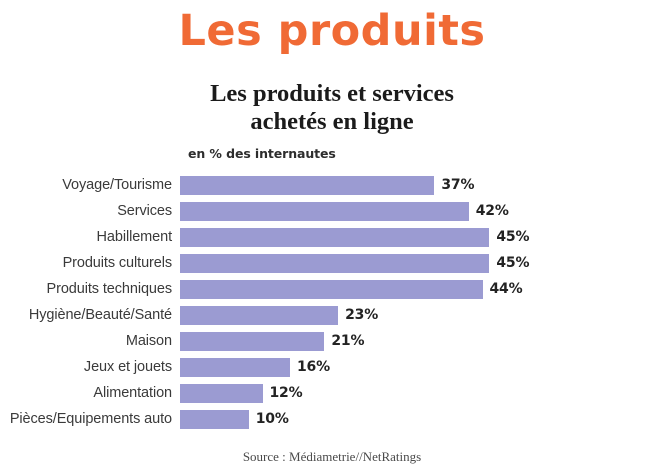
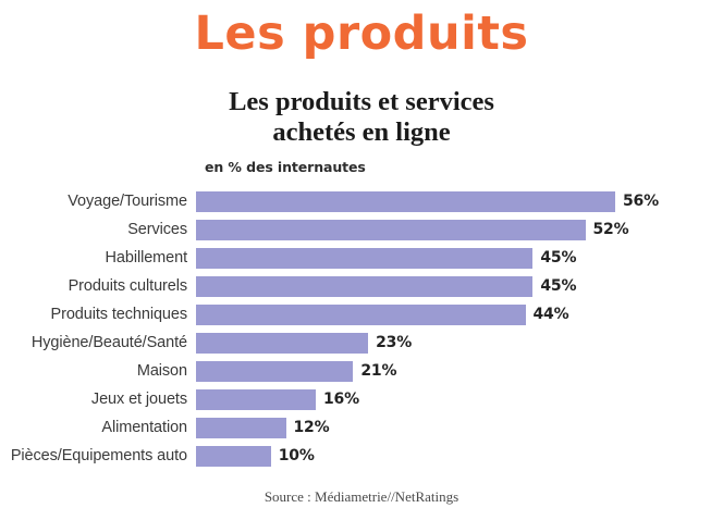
Voyage/Tourisme: 37% -> 56%
Services: 42% -> 52%
